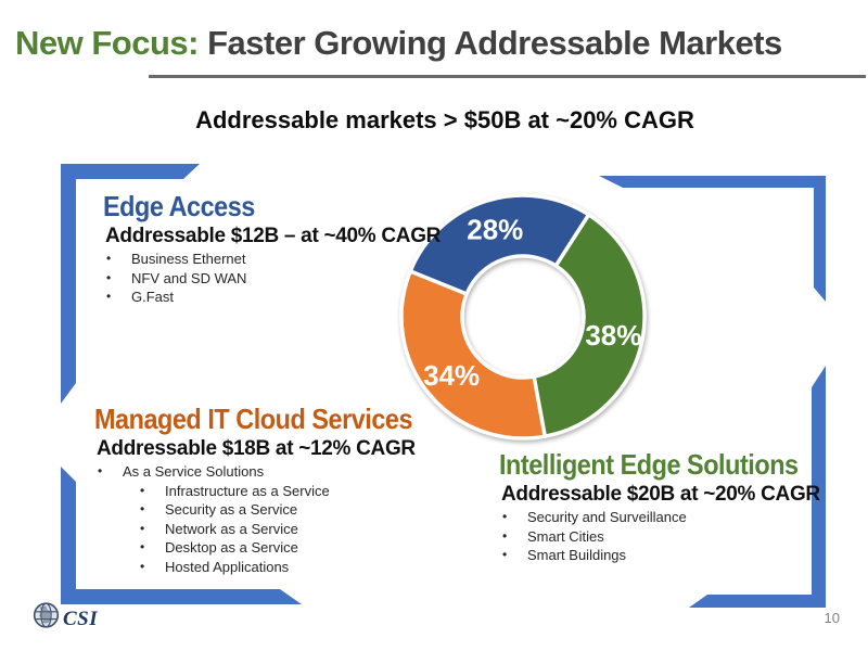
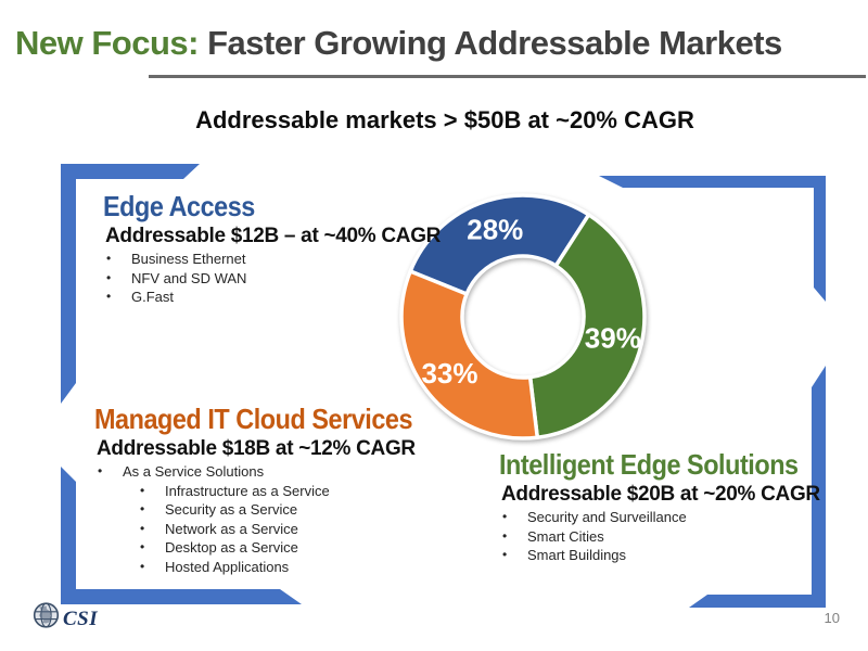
Intelligent Edge Solutions: 38% -> 39%
Managed IT Cloud Services: 34% -> 33%
